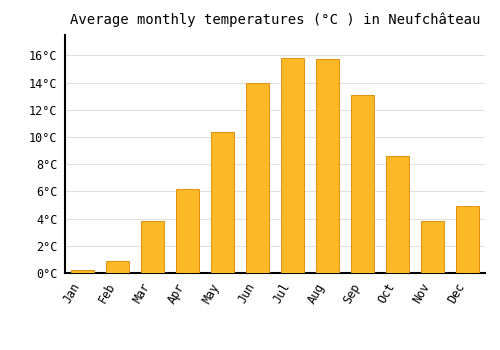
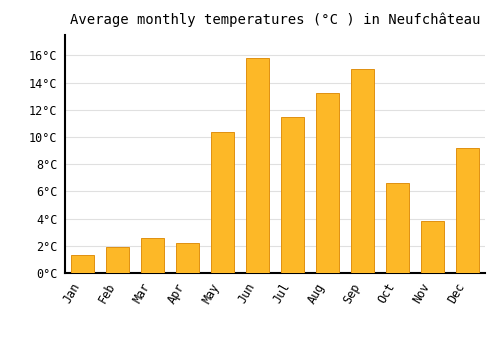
Jan: 0.2°C -> 1.3°C
Feb: 0.9°C -> 1.9°C
Mar: 3.8°C -> 2.6°C
Apr: 6.2°C -> 2.2°C
Jun: 14.0°C -> 15.8°C
Jul: 15.8°C -> 11.5°C
Aug: 15.7°C -> 13.2°C
Sep: 13.1°C -> 15.0°C
Oct: 8.6°C -> 6.6°C
Dec: 4.9°C -> 9.2°C
